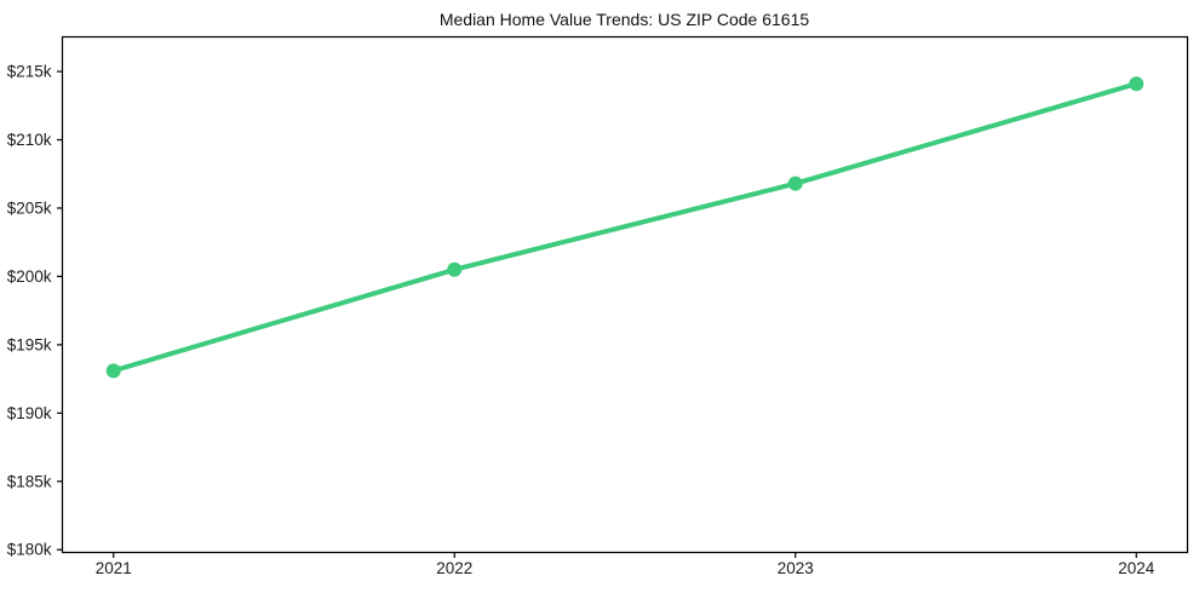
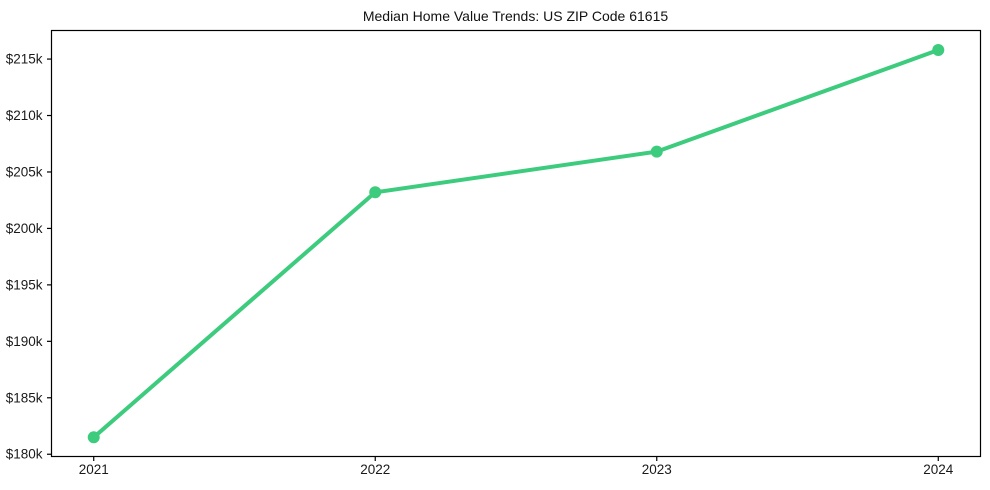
2021: $193.1k -> $181.5k
2022: $200.5k -> $203.2k
2024: $214.1k -> $215.8k
